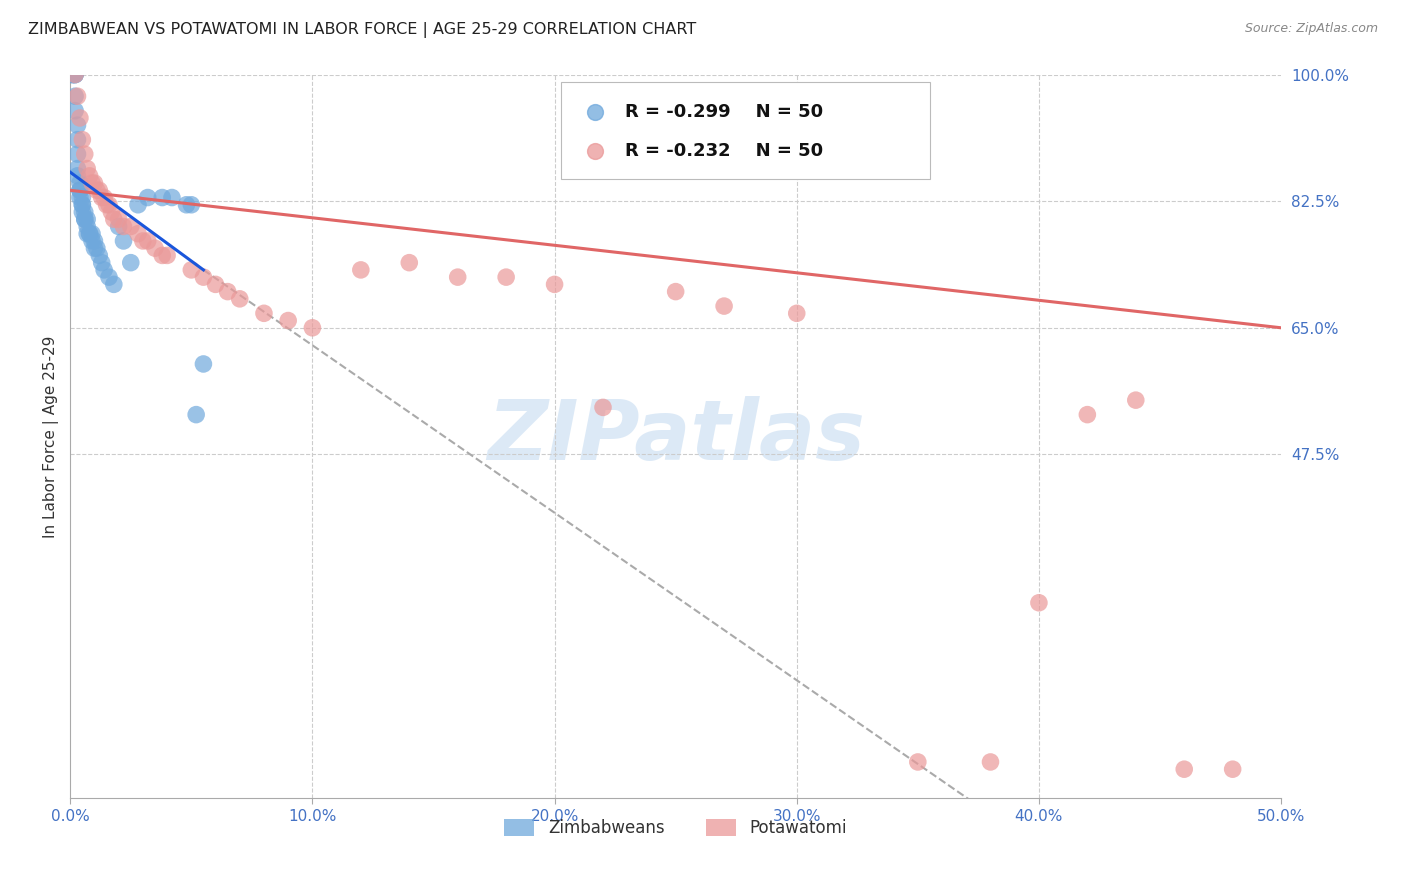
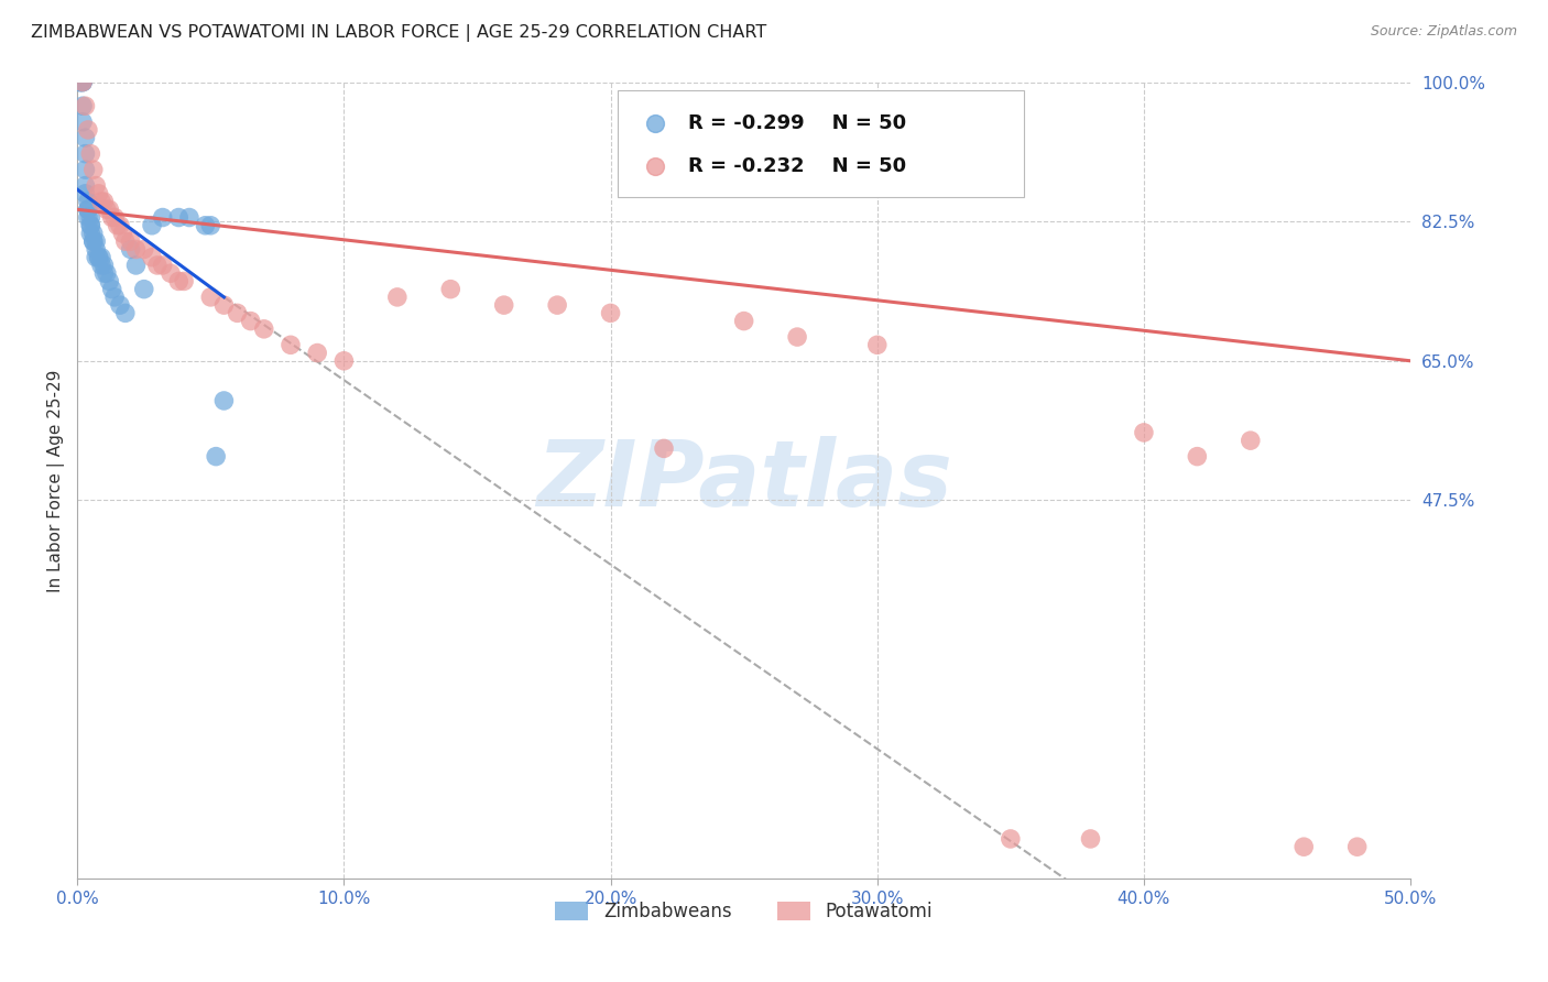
Potawatomi/40.0%: 27% -> 56%
